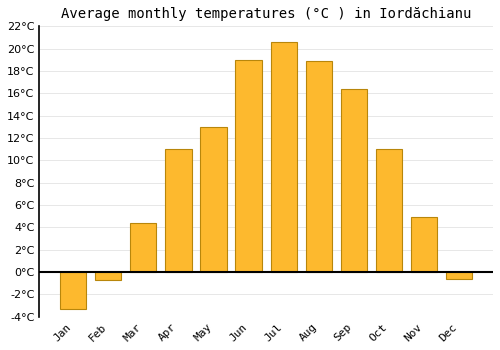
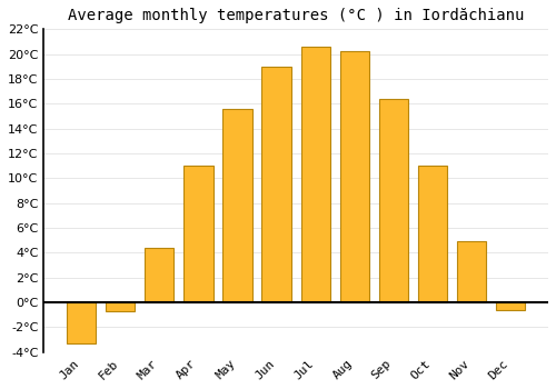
May: 13.0°C -> 15.6°C
Aug: 18.9°C -> 20.2°C
